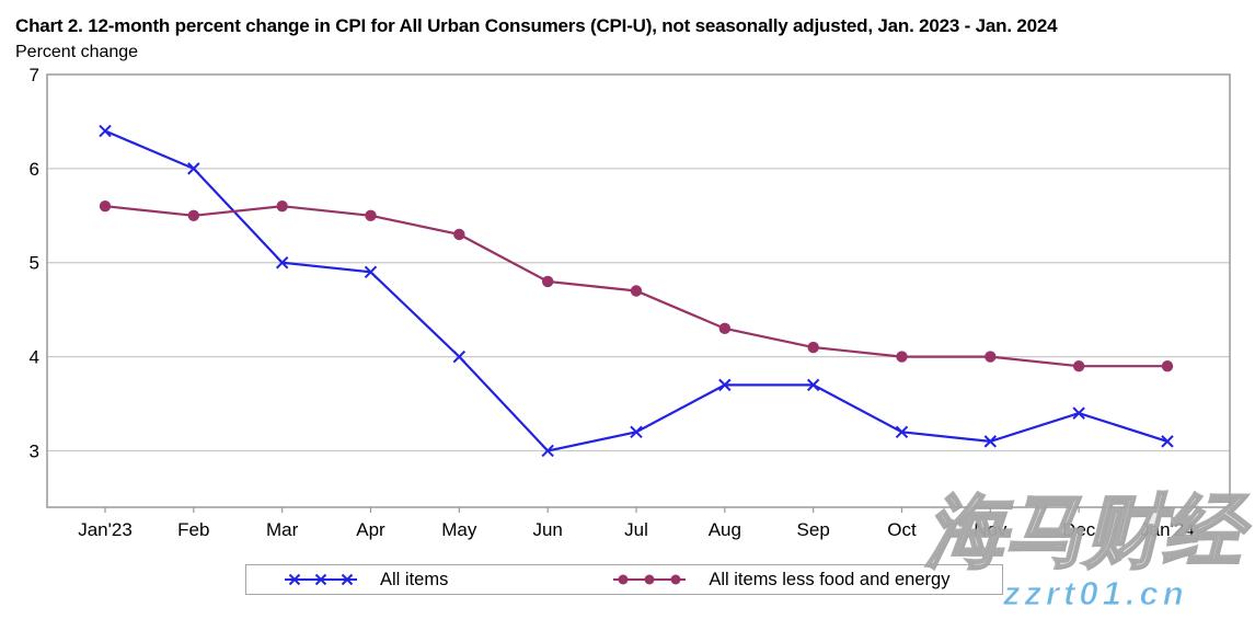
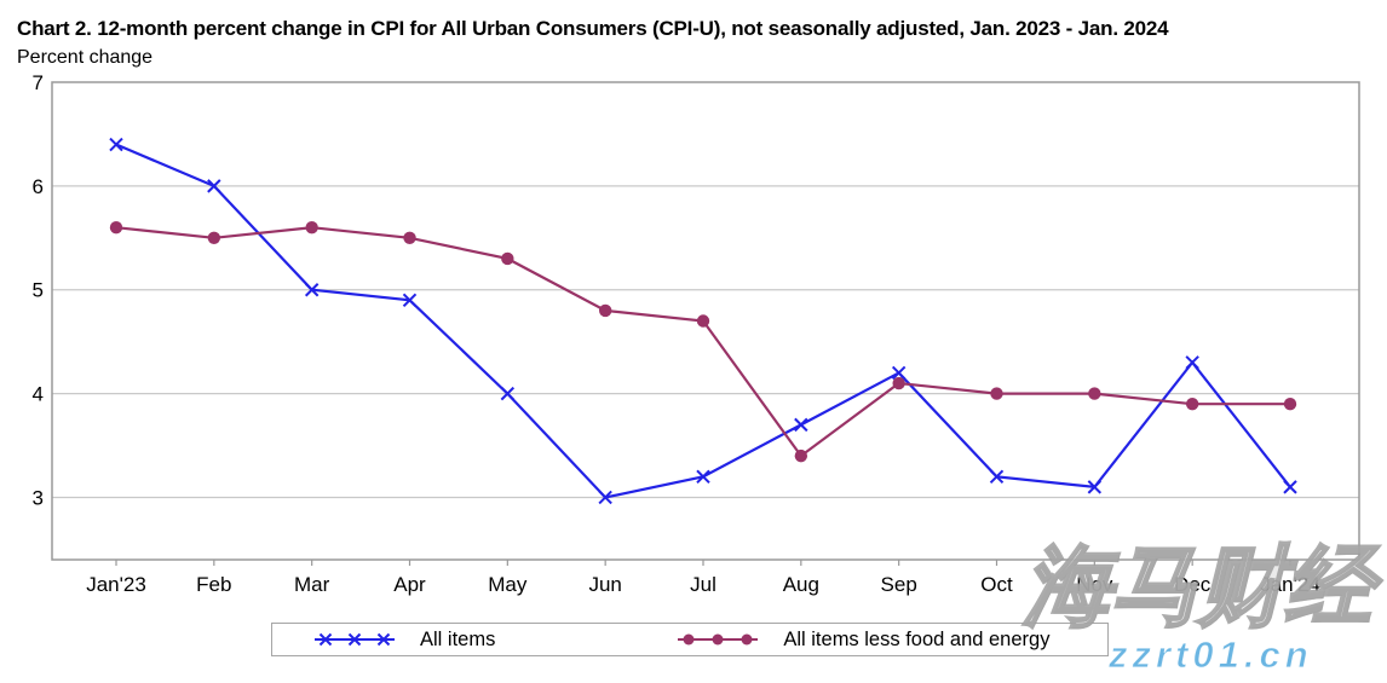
All items less food and energy/Aug: 4.3 -> 3.4
All items/Sep: 3.7 -> 4.2
All items/Dec: 3.4 -> 4.3
